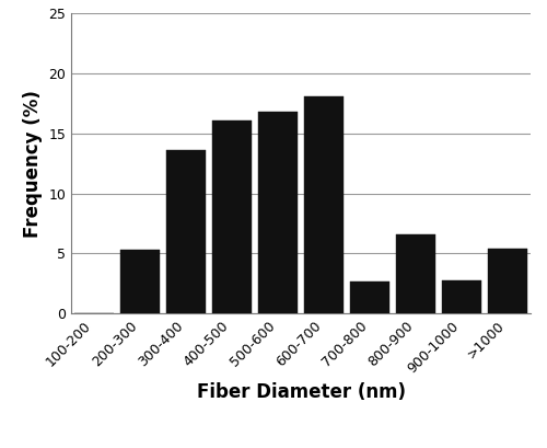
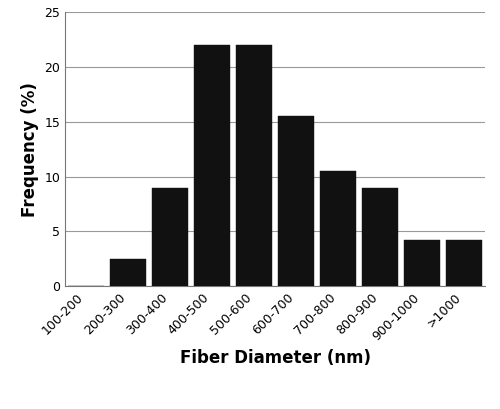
200-300: 5.3 -> 2.5
300-400: 13.6 -> 9.0
400-500: 16.1 -> 22.0
500-600: 16.8 -> 22.0
600-700: 18.1 -> 15.5
700-800: 2.7 -> 10.5
800-900: 6.6 -> 9.0
900-1000: 2.8 -> 4.2
>1000: 5.4 -> 4.2
